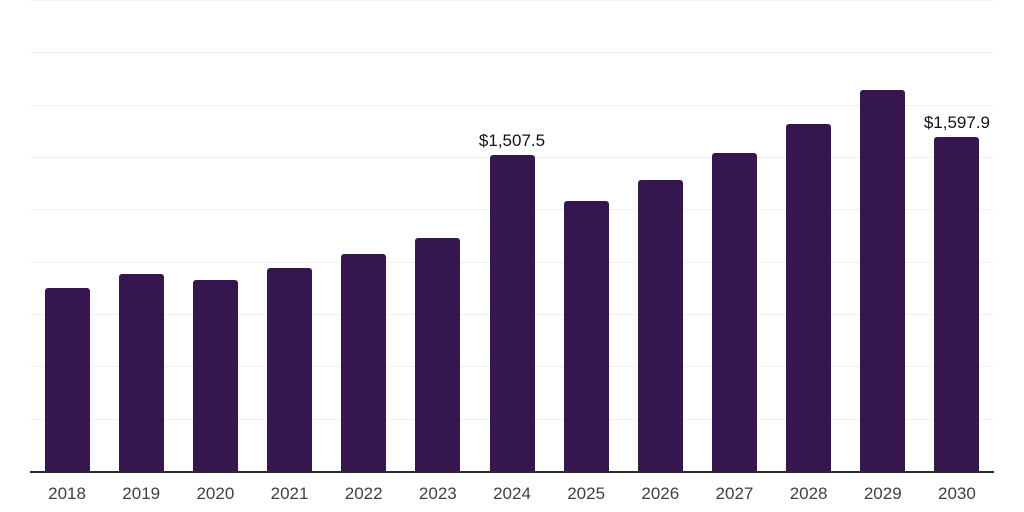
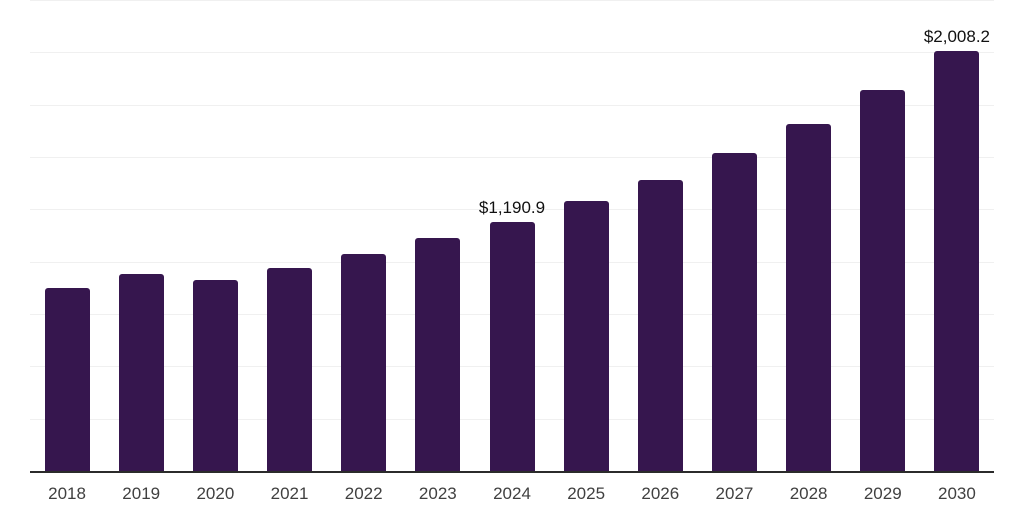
2024: $1,507.5 -> $1,190.9
2030: $1,597.9 -> $2,008.2
